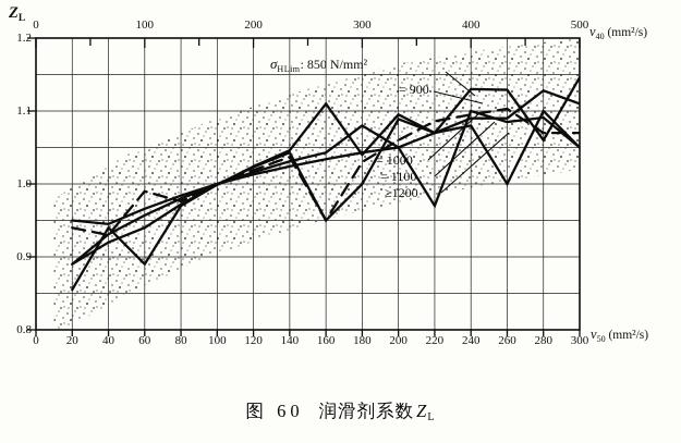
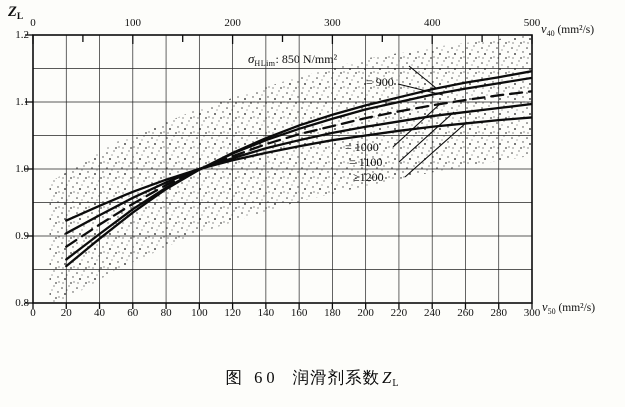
= 900/20: 0.89 -> 0.86
= 1000/20: 0.94 -> 0.88
= 1100/20: 0.89 -> 0.90
≥1200/20: 0.95 -> 0.92
σHLim: 850 N/mm²/40: 0.94 -> 0.90
= 900/40: 0.92 -> 0.90
= 1000/40: 0.93 -> 0.92
σHLim: 850 N/mm²/60: 0.89 -> 0.94
= 1000/60: 0.99 -> 0.95
σHLim: 850 N/mm²/160: 1.11 -> 1.06
= 900/160: 0.95 -> 1.06
= 1000/160: 0.95 -> 1.05
σHLim: 850 N/mm²/180: 1.04 -> 1.08
= 900/180: 1.00 -> 1.07
= 1000/180: 1.03 -> 1.06
= 1100/180: 1.08 -> 1.05
= 1000/200: 1.06 -> 1.08
= 1100/200: 1.05 -> 1.06
σHLim: 850 N/mm²/220: 1.07 -> 1.11
= 900/220: 1.07 -> 1.10
= 1100/220: 0.97 -> 1.07
≥1200/220: 1.07 -> 1.06
σHLim: 850 N/mm²/240: 1.13 -> 1.12
= 900/240: 1.09 -> 1.11
= 1100/240: 1.10 -> 1.08
≥1200/240: 1.08 -> 1.06
= 900/260: 1.09 -> 1.12
≥1200/260: 1.00 -> 1.07
σHLim: 850 N/mm²/280: 1.06 -> 1.14
= 1000/280: 1.07 -> 1.11
≥1200/280: 1.10 -> 1.07
= 900/300: 1.11 -> 1.14
= 1000/300: 1.07 -> 1.12
= 1100/300: 1.05 -> 1.10
≥1200/300: 1.05 -> 1.08
